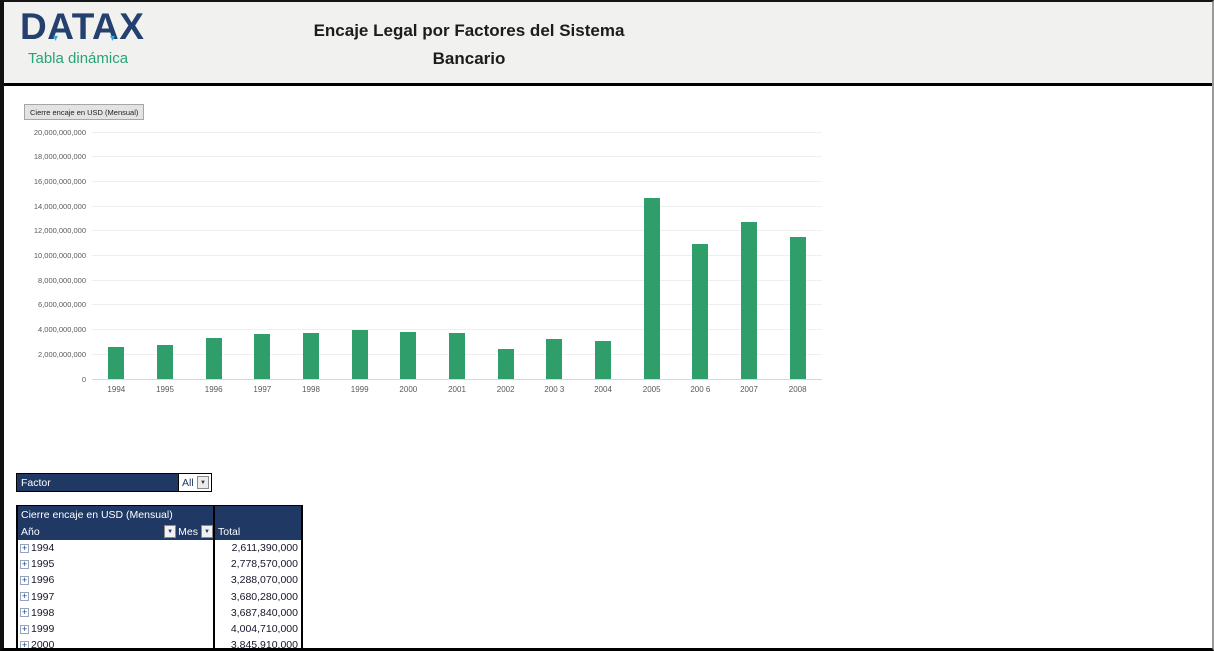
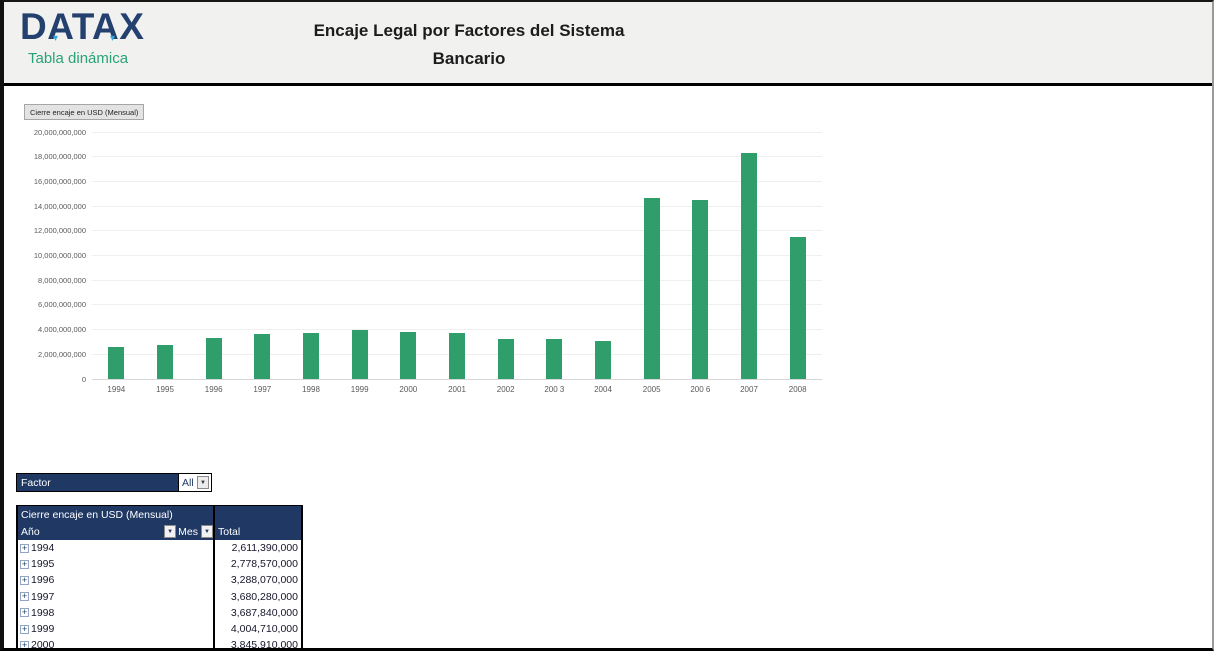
2002: 2400000000 -> 3300000000
2006: 10900000000 -> 14500000000
2007: 12700000000 -> 18300000000
